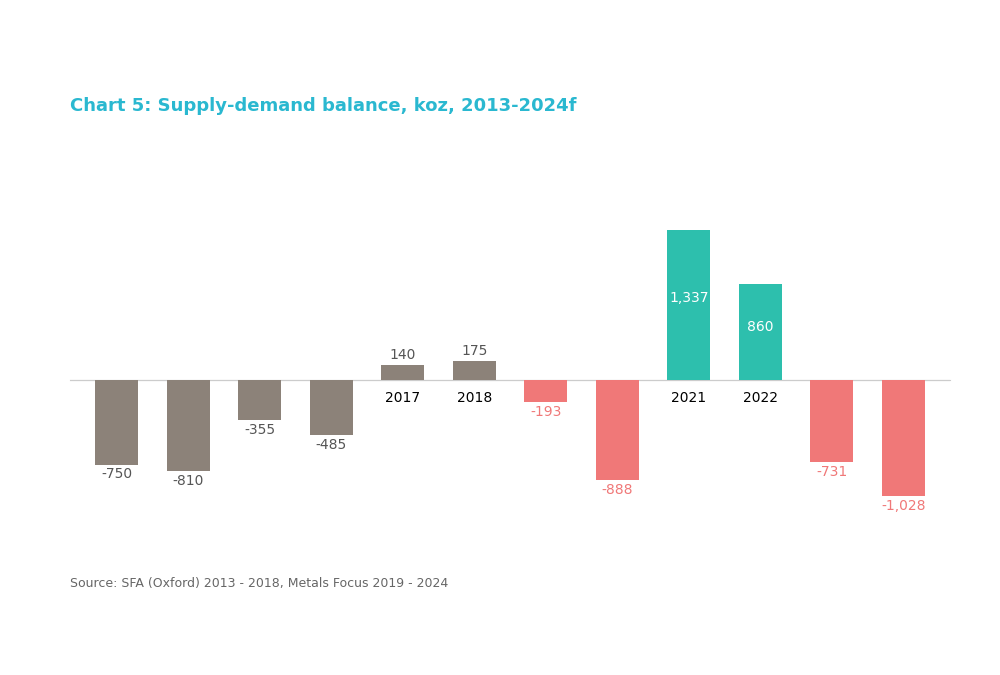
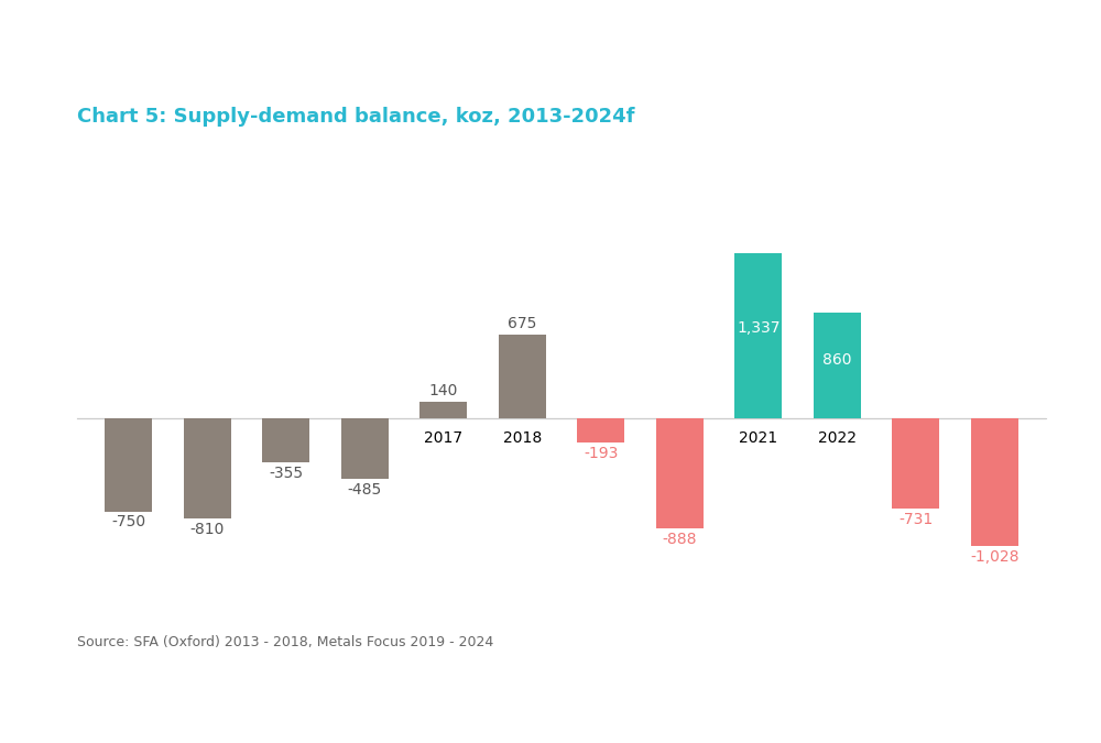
2018: 175 -> 675
